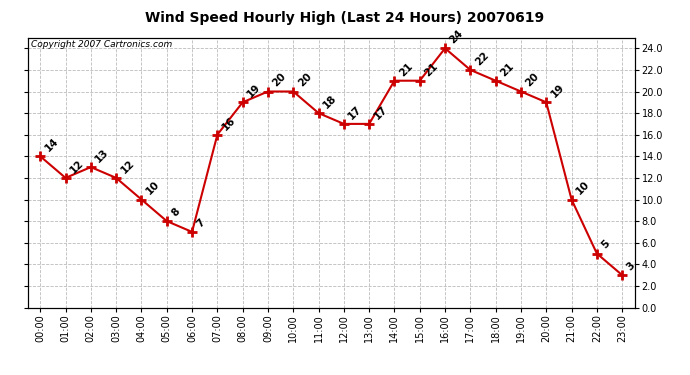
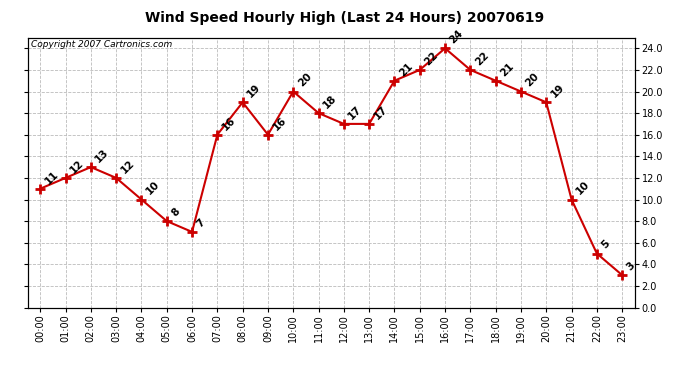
00:00: 14 -> 11
09:00: 20 -> 16
15:00: 21 -> 22
